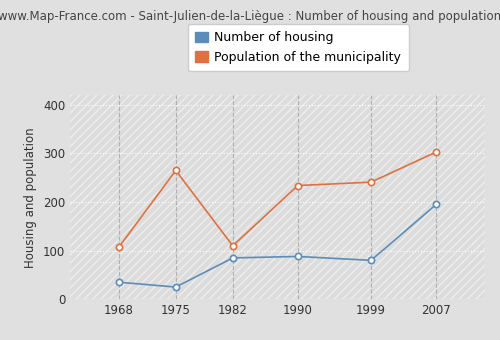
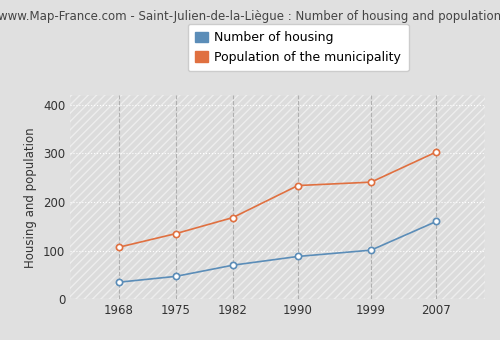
Number of housing/1975: 25 -> 47
Population of the municipality/1975: 265 -> 135
Number of housing/1982: 85 -> 70
Population of the municipality/1982: 110 -> 168
Number of housing/1999: 80 -> 101
Number of housing/2007: 195 -> 160
